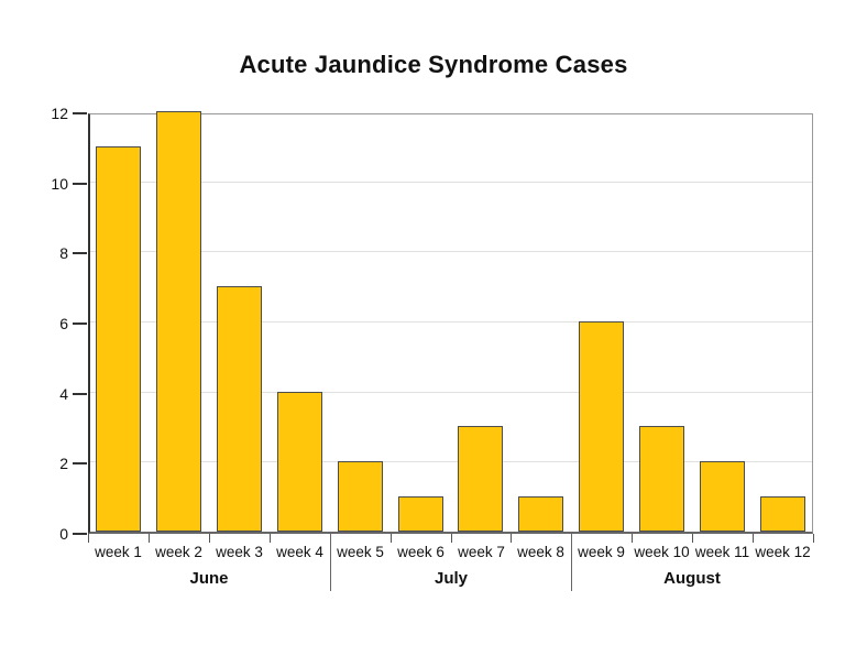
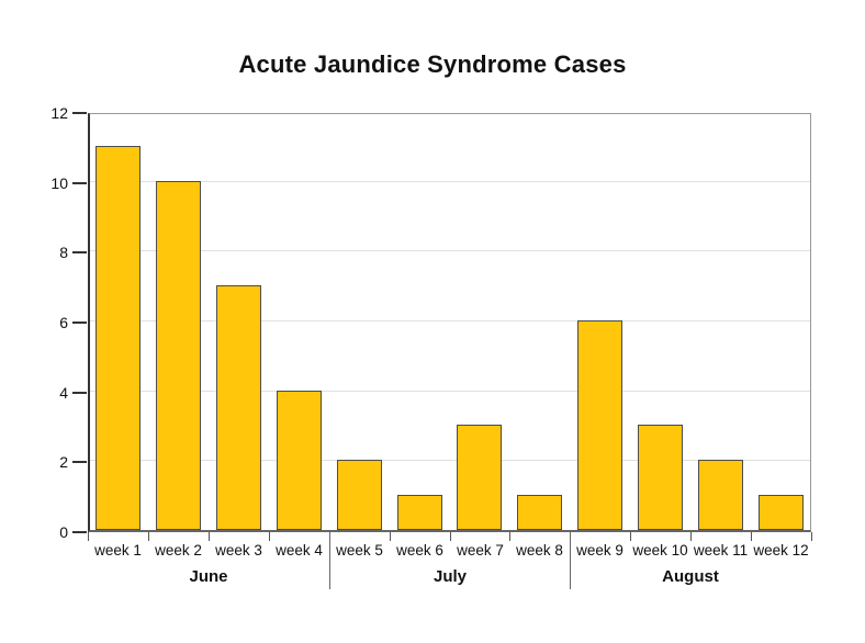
week 2: 12 -> 10
